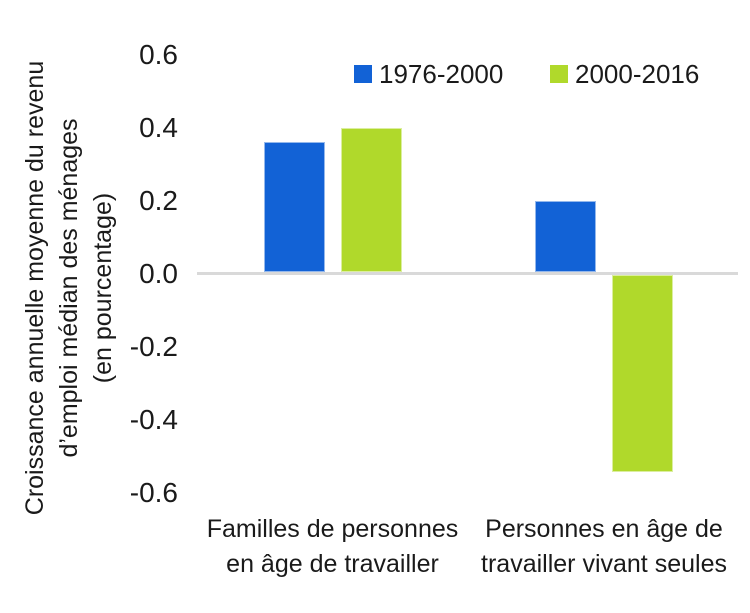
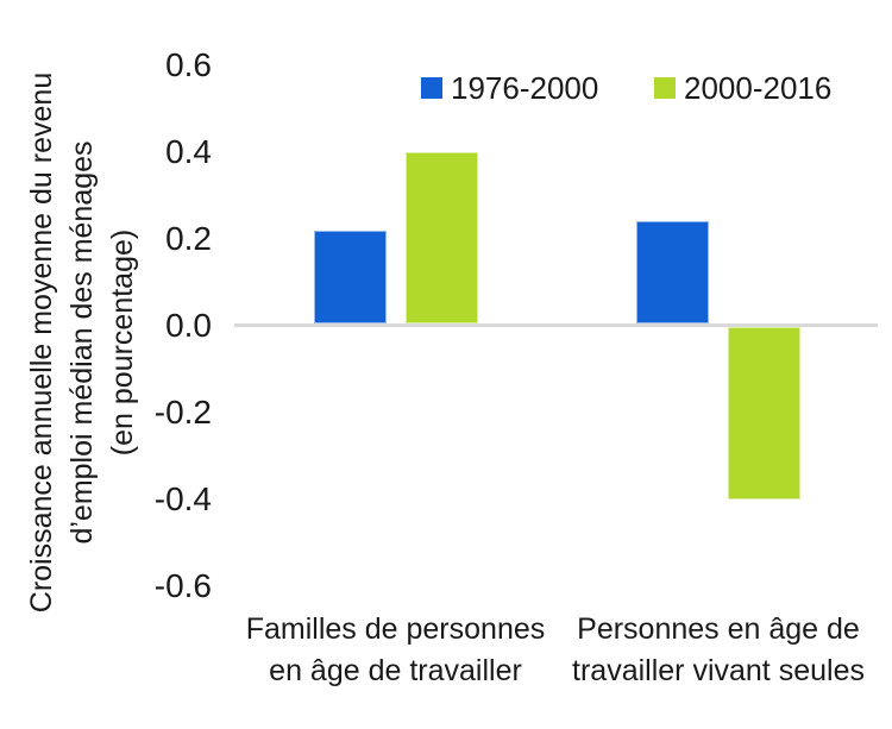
1976-2000/Familles de personnes en âge de travailler: 0.36 -> 0.22
1976-2000/Personnes en âge de travailler vivant seules: 0.20 -> 0.24
2000-2016/Personnes en âge de travailler vivant seules: -0.54 -> -0.40
